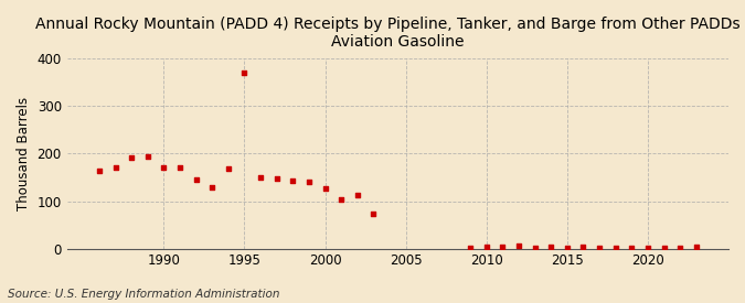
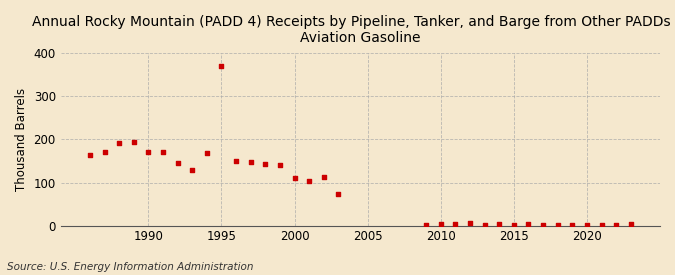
2000: 126 -> 110
